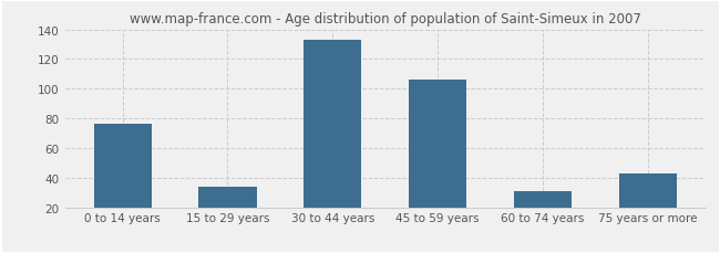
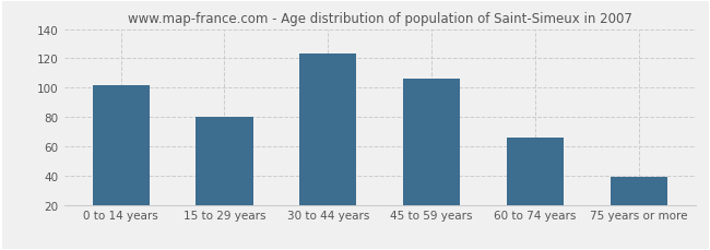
0 to 14 years: 76 -> 102
15 to 29 years: 34 -> 80
30 to 44 years: 133 -> 123
60 to 74 years: 31 -> 66
75 years or more: 43 -> 39
